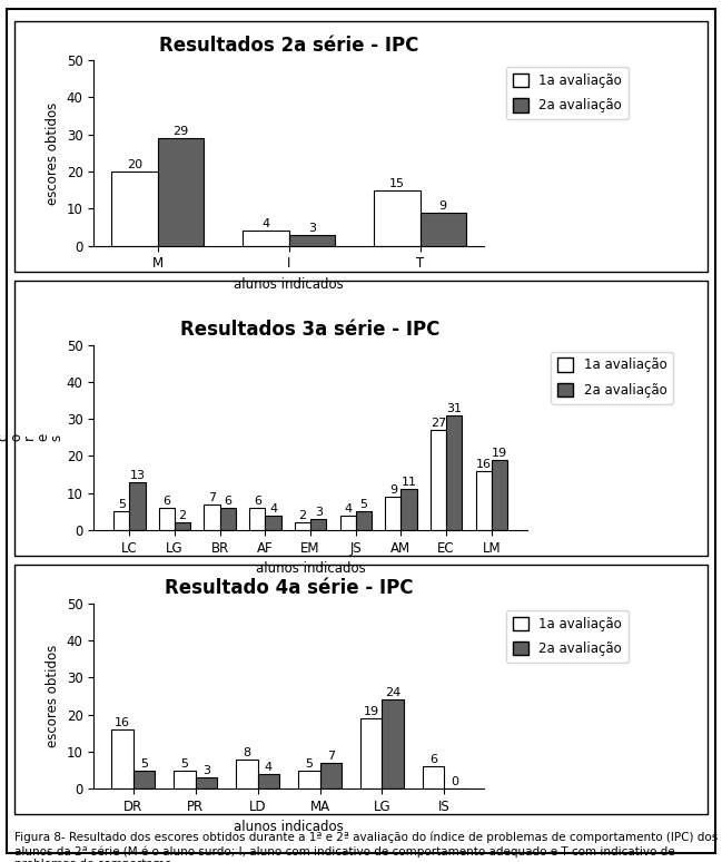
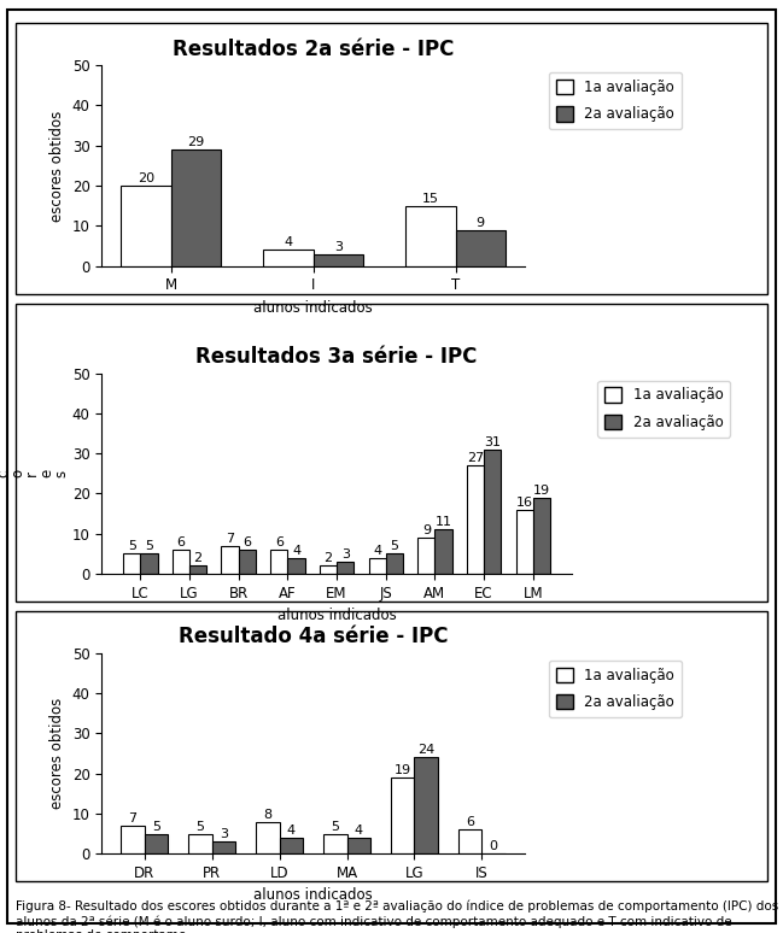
Resultados 3a série - IPC/2a avaliação/LC: 13 -> 5
Resultado 4a série - IPC/1a avaliação/DR: 16 -> 7
Resultado 4a série - IPC/2a avaliação/MA: 7 -> 4
